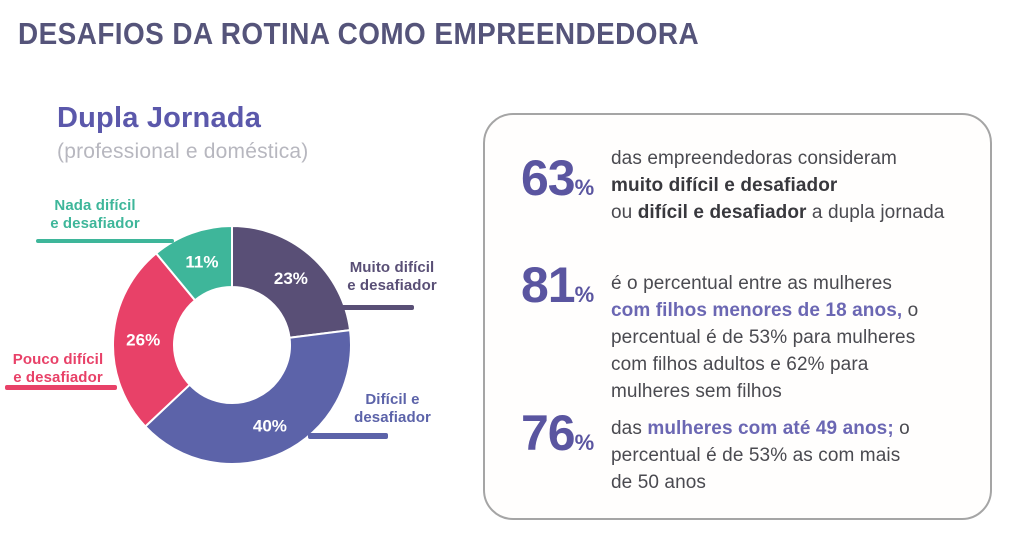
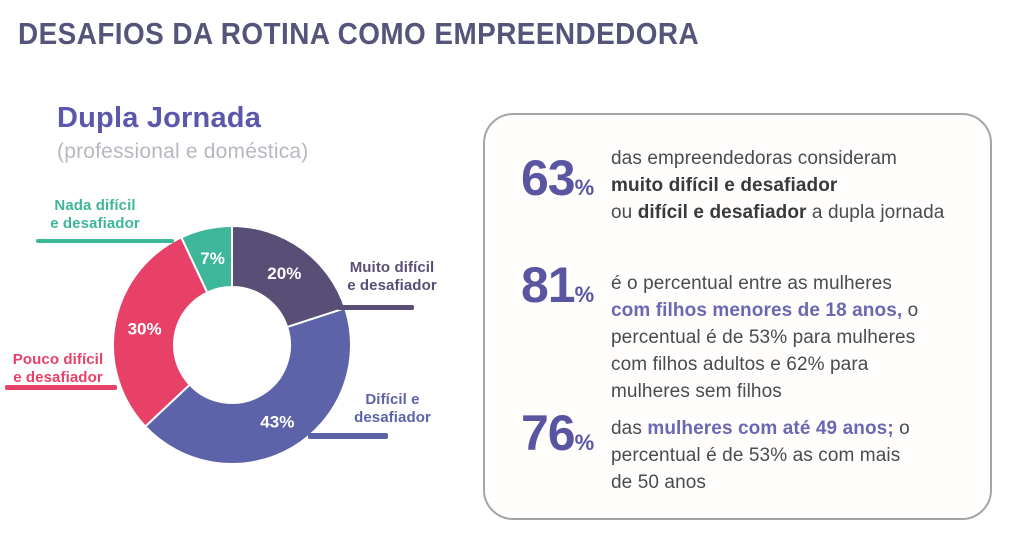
Muito difícil e desafiador: 23% -> 20%
Difícil e desafiador: 40% -> 43%
Pouco difícil e desafiador: 26% -> 30%
Nada difícil e desafiador: 11% -> 7%
